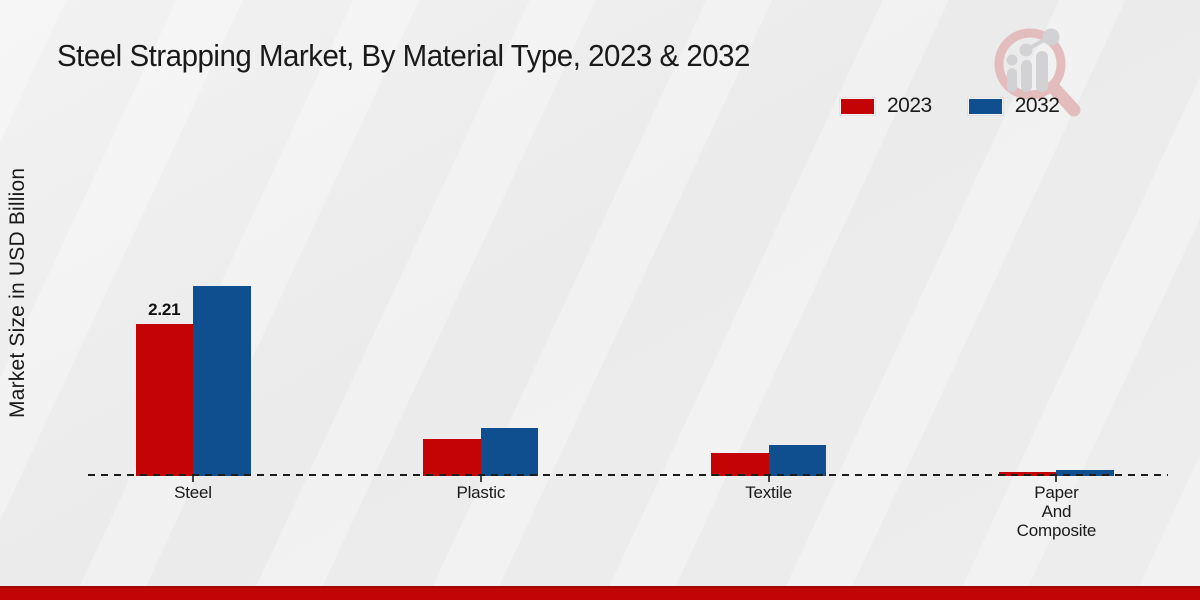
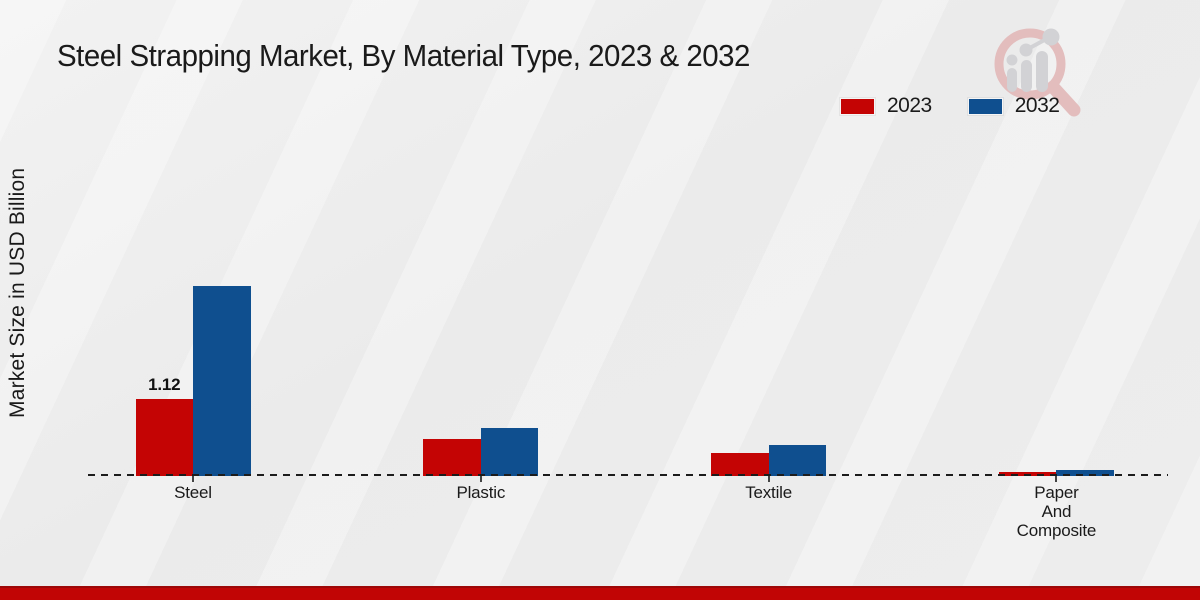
2023/Steel: 2.21 -> 1.12
